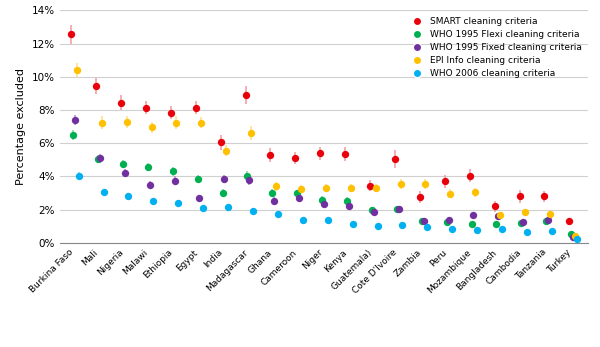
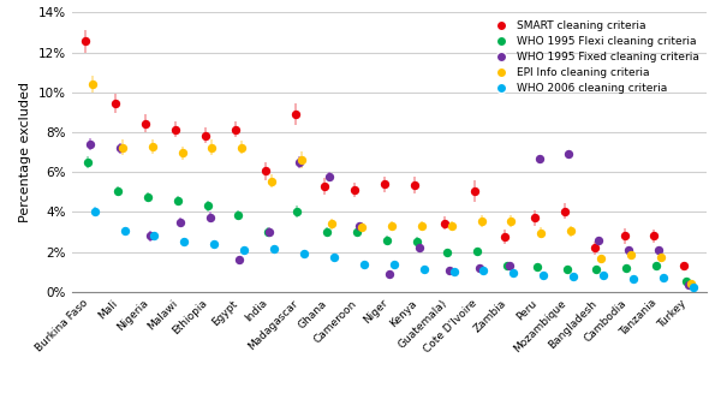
WHO 1995 Fixed cleaning criteria/Mali: 5.1% -> 7.2%
WHO 1995 Fixed cleaning criteria/Nigeria: 4.2% -> 2.8%
WHO 1995 Fixed cleaning criteria/Egypt: 2.7% -> 1.6%
WHO 1995 Fixed cleaning criteria/India: 3.9% -> 3.0%
WHO 1995 Fixed cleaning criteria/Madagascar: 3.8% -> 6.5%
WHO 1995 Fixed cleaning criteria/Ghana: 2.5% -> 5.8%
WHO 1995 Fixed cleaning criteria/Cameroon: 2.7% -> 3.3%
WHO 1995 Fixed cleaning criteria/Niger: 2.4% -> 0.9%
WHO 1995 Fixed cleaning criteria/Guatemala): 1.9% -> 1.1%
WHO 1995 Fixed cleaning criteria/Cote D'Ivoire: 2.0% -> 1.2%
WHO 1995 Fixed cleaning criteria/Peru: 1.4% -> 6.7%
WHO 1995 Fixed cleaning criteria/Mozambique: 1.6% -> 6.9%
WHO 1995 Fixed cleaning criteria/Bangladesh: 1.6% -> 2.6%
WHO 1995 Fixed cleaning criteria/Cambodia: 1.2% -> 2.1%
WHO 1995 Fixed cleaning criteria/Tanzania: 1.4% -> 2.1%
